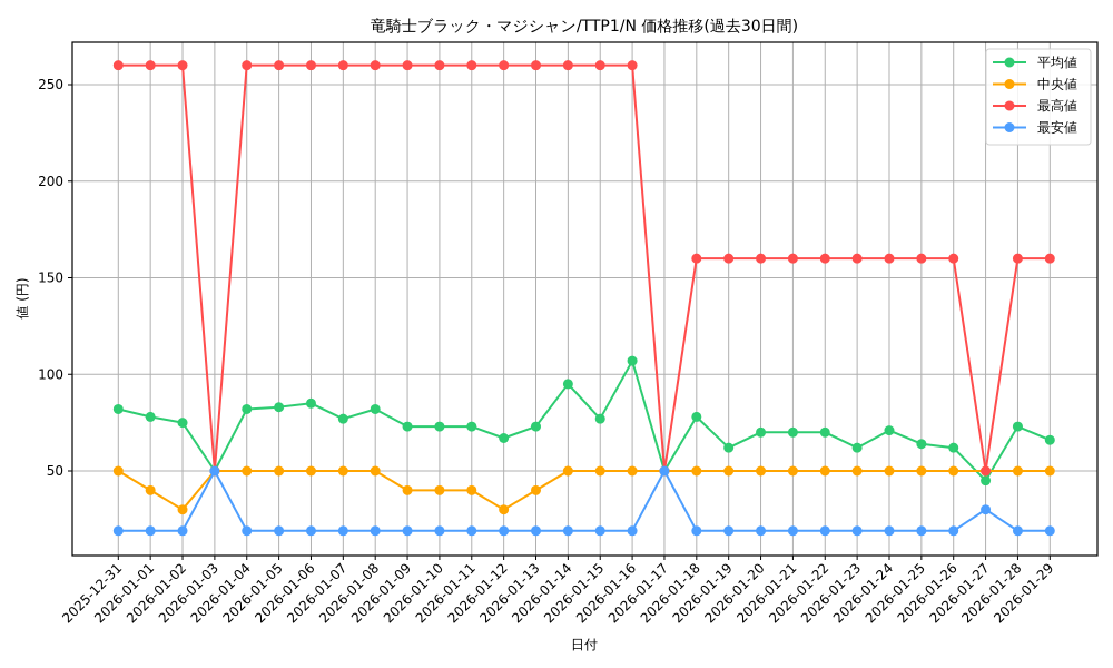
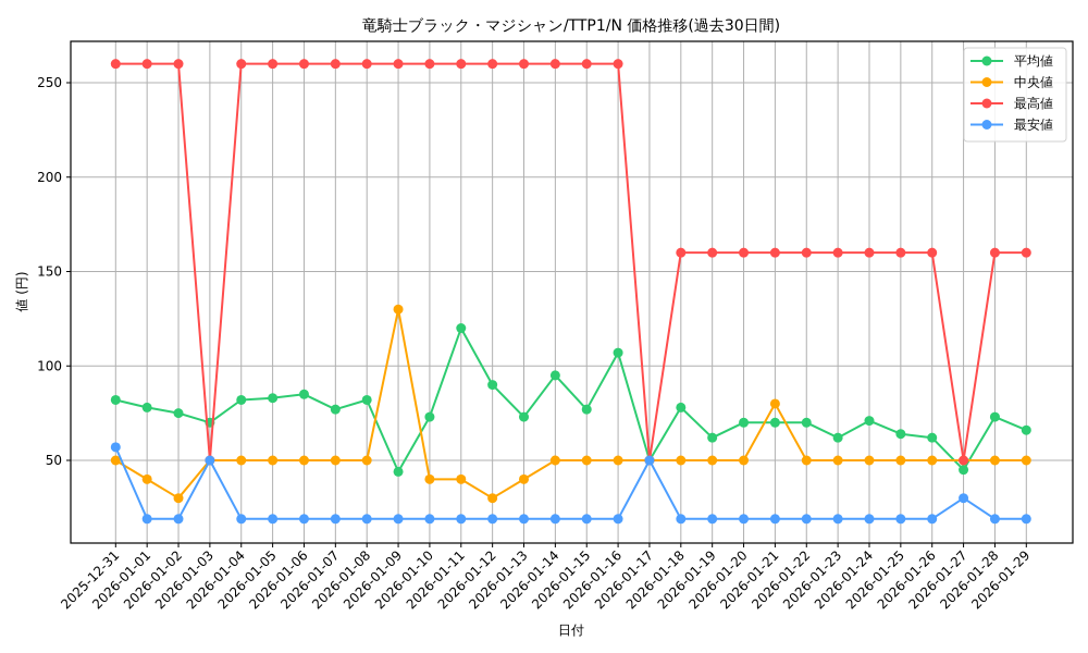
最安値/2025-12-31: 19 -> 57
平均値/2026-01-03: 50 -> 70
平均値/2026-01-09: 73 -> 44
中央値/2026-01-09: 40 -> 130
平均値/2026-01-11: 73 -> 120
平均値/2026-01-12: 67 -> 90
中央値/2026-01-21: 50 -> 80
